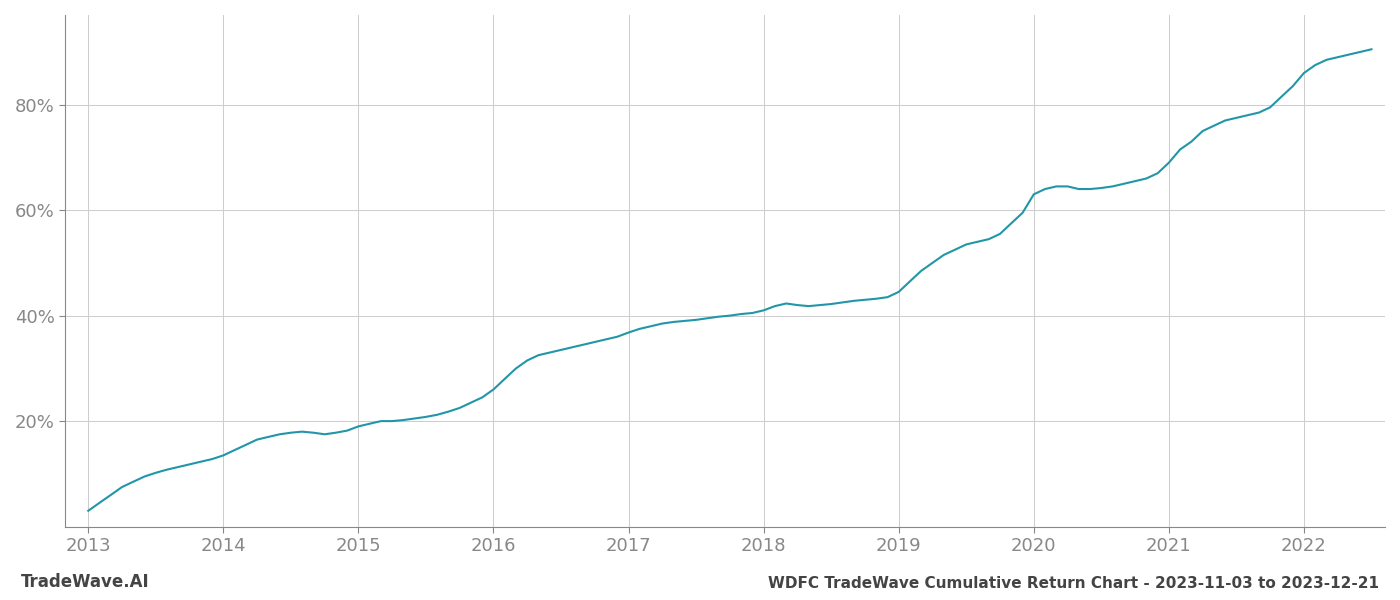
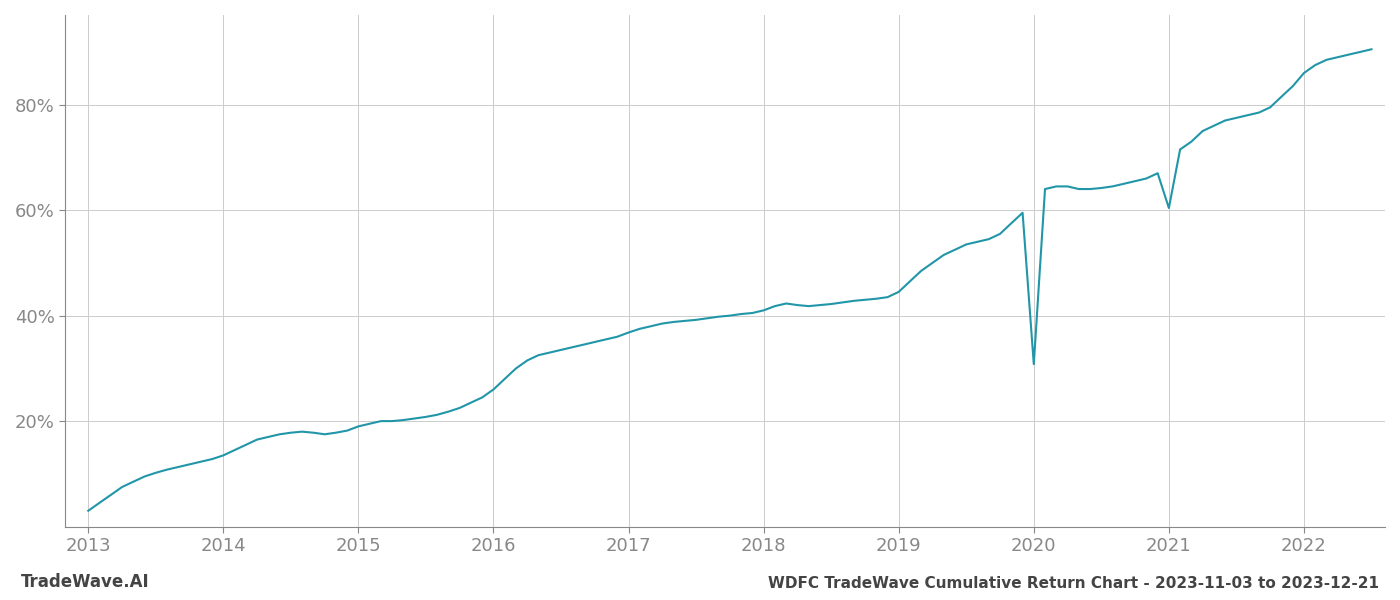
2020: 63.0% -> 30.8%
2021: 69.0% -> 60.4%
